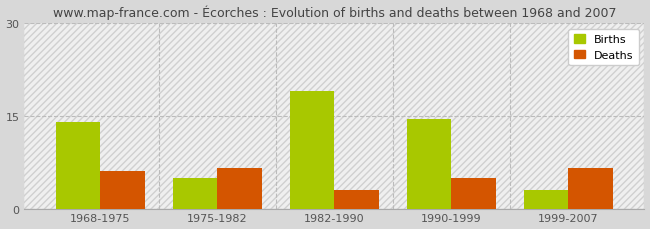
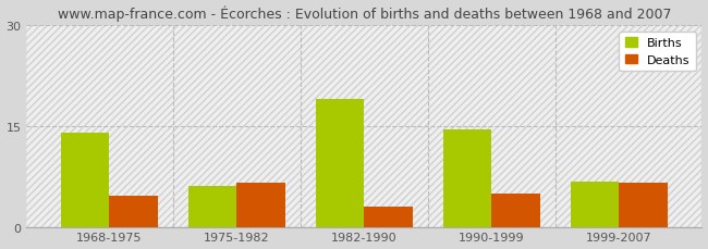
Deaths/1968-1975: 6.0 -> 4.6
Births/1975-1982: 5.0 -> 6.0
Births/1999-2007: 3.0 -> 6.8
